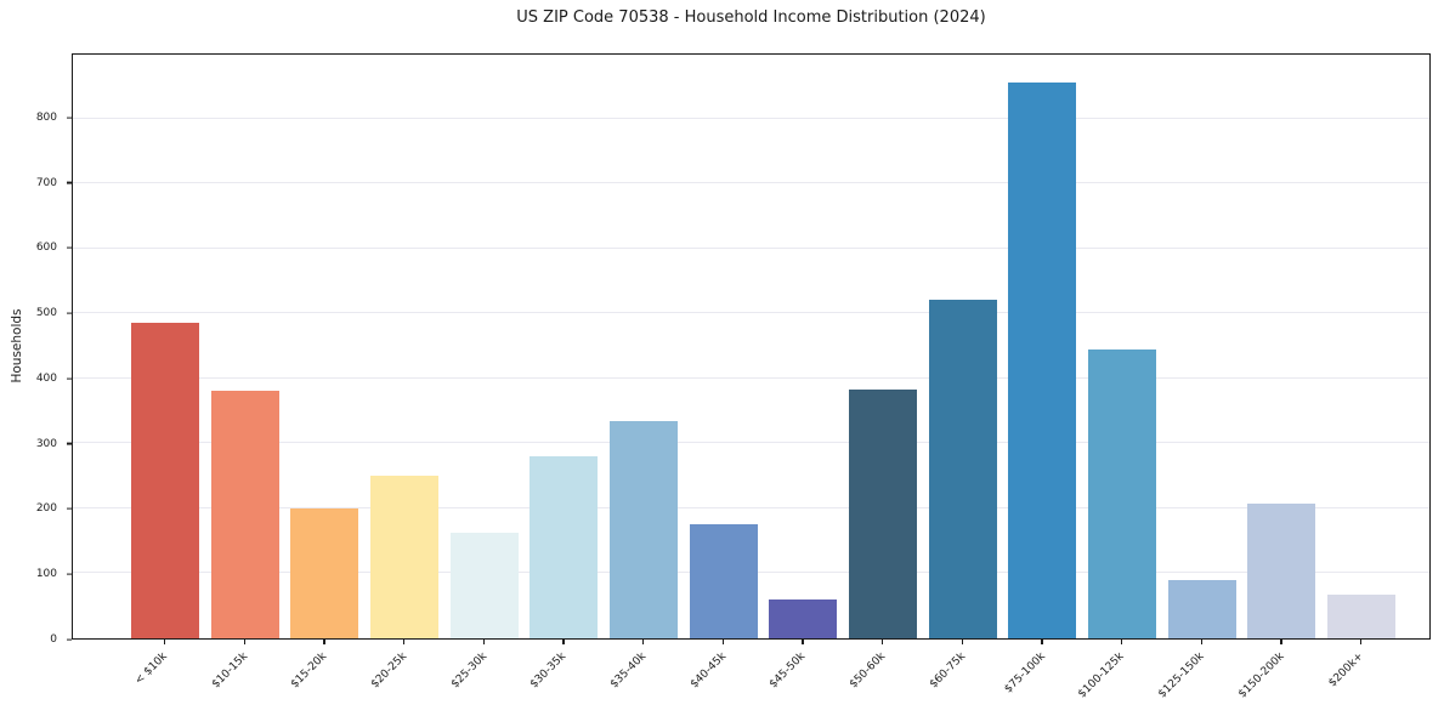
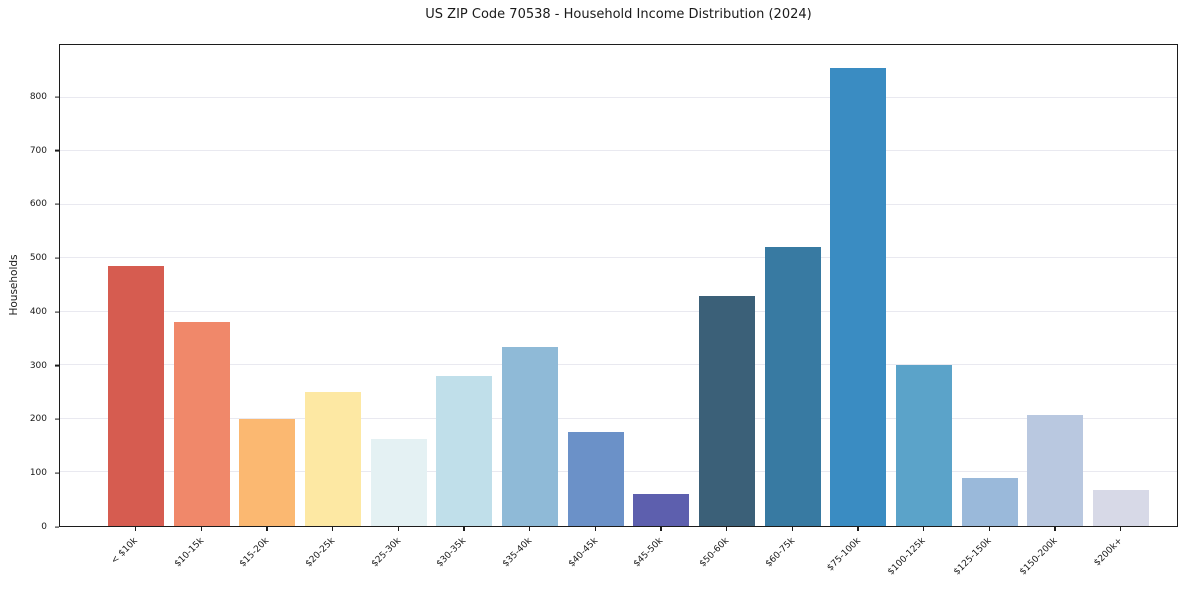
$50-60k: 380 -> 430
$100-125k: 440 -> 300
